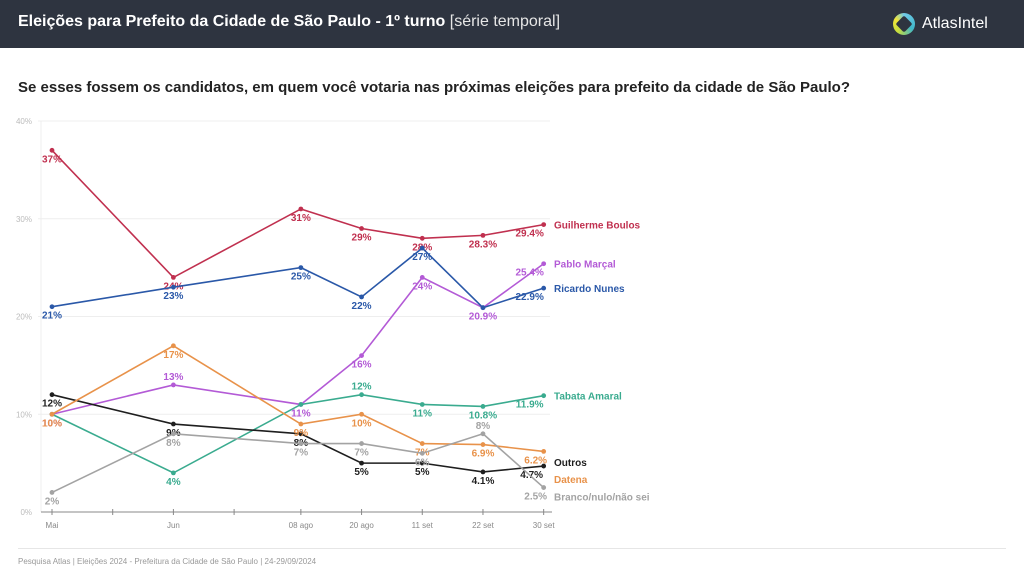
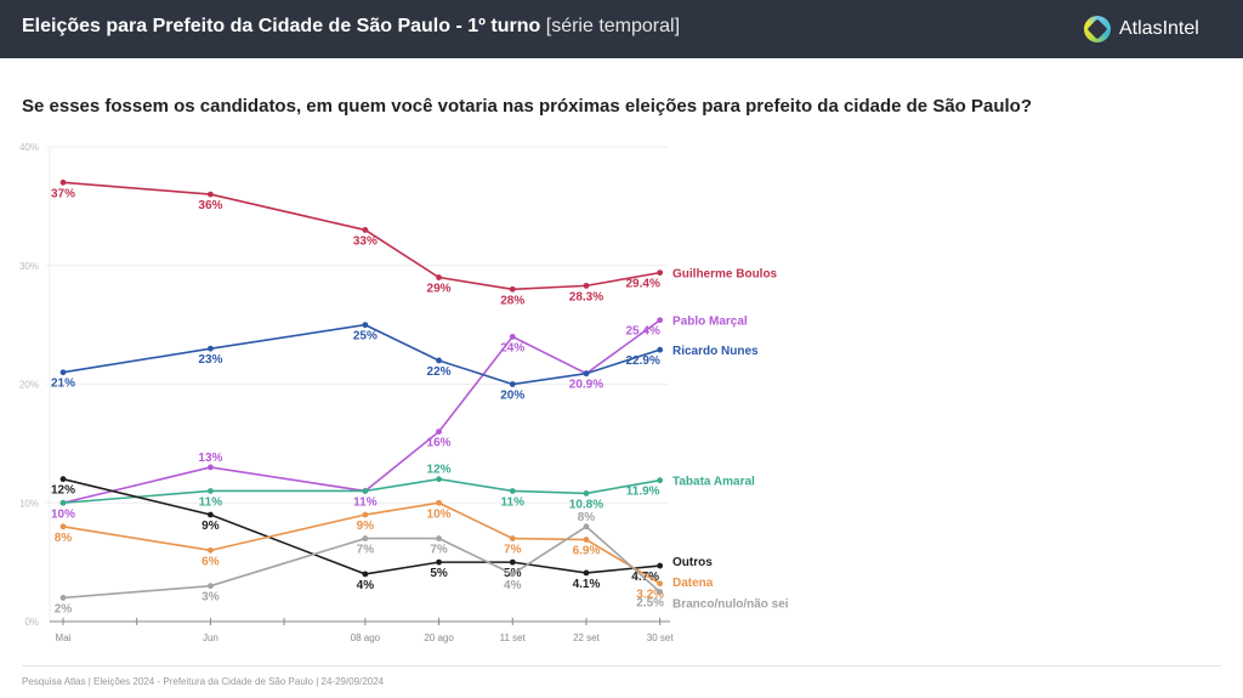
Datena/Mai: 10% -> 8%
Guilherme Boulos/Jun: 24% -> 36%
Tabata Amaral/Jun: 4% -> 11%
Datena/Jun: 17% -> 6%
Branco/nulo/não sei/Jun: 8% -> 3%
Guilherme Boulos/08 ago: 31% -> 33%
Outros/08 ago: 8% -> 4%
Ricardo Nunes/11 set: 27% -> 20%
Branco/nulo/não sei/11 set: 6% -> 4%
Datena/30 set: 6.2% -> 3.2%
